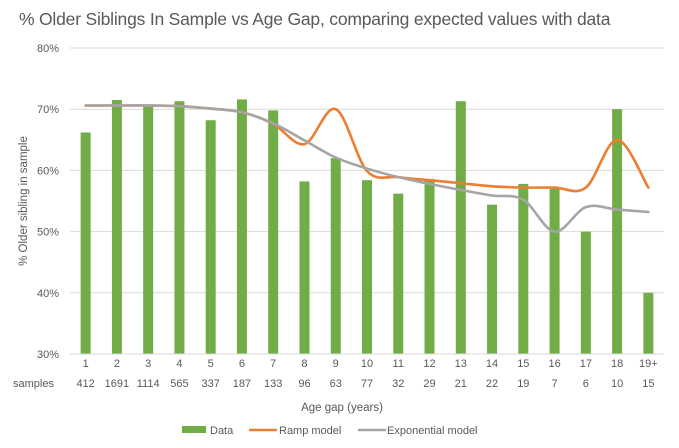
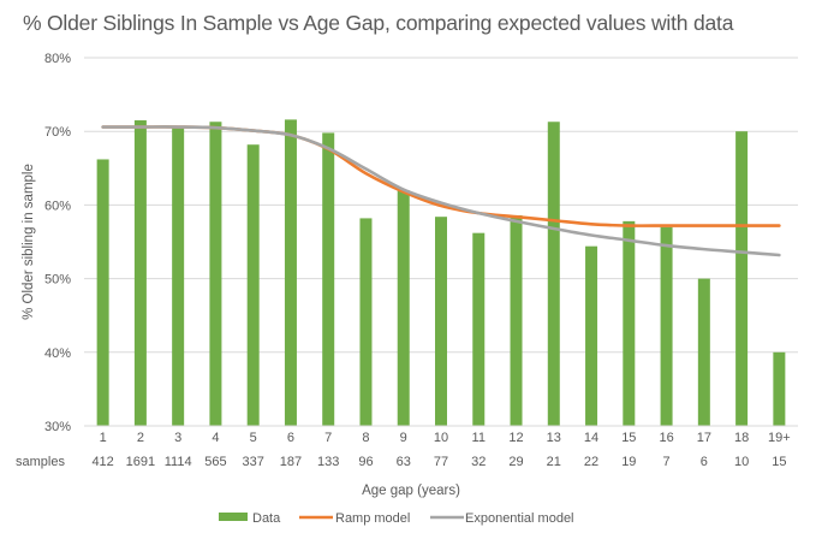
Ramp model/9: 70% -> 62%
Exponential model/16: 50% -> 55%
Ramp model/18: 65% -> 57%
